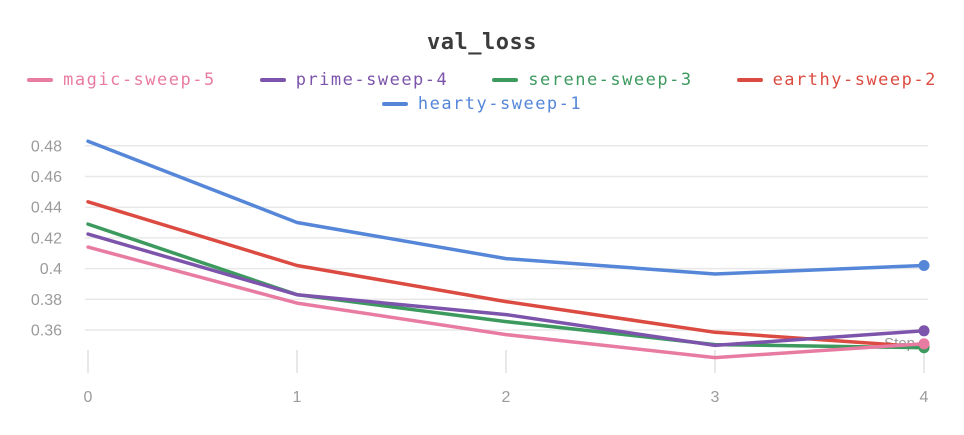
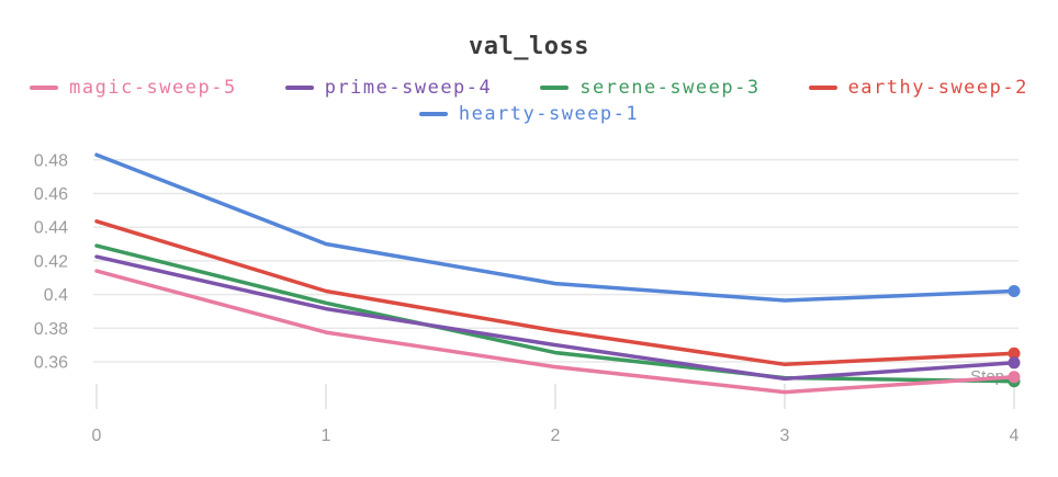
prime-sweep-4/1: 0.383 -> 0.392
serene-sweep-3/1: 0.383 -> 0.395
earthy-sweep-2/4: 0.349 -> 0.365
